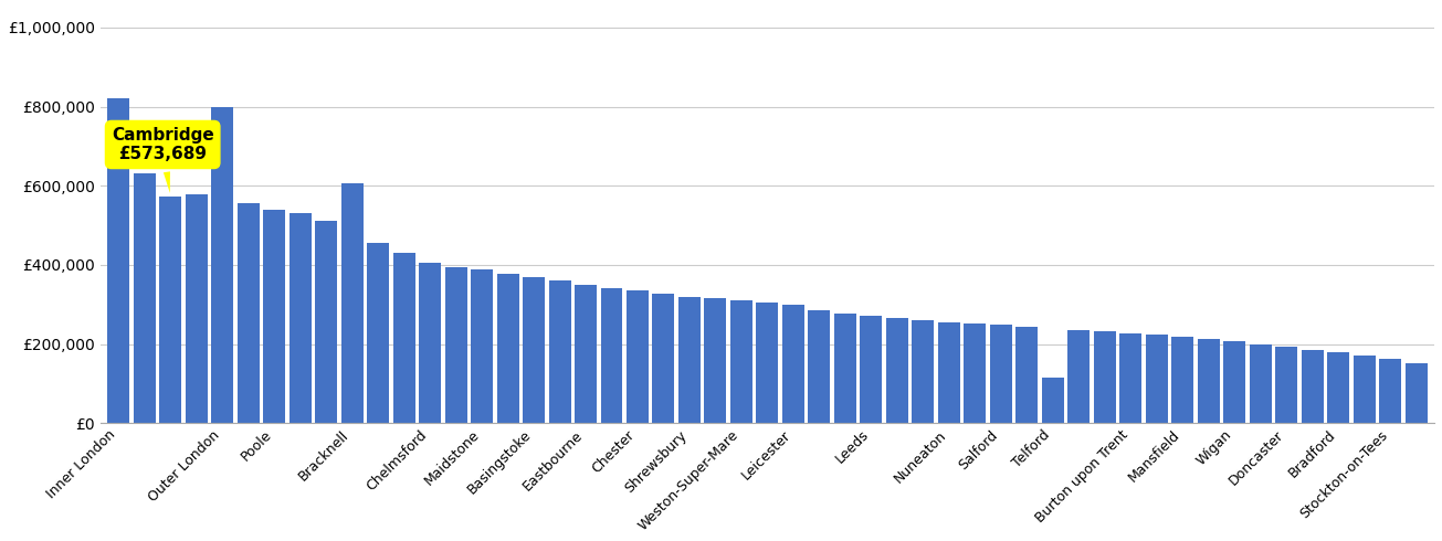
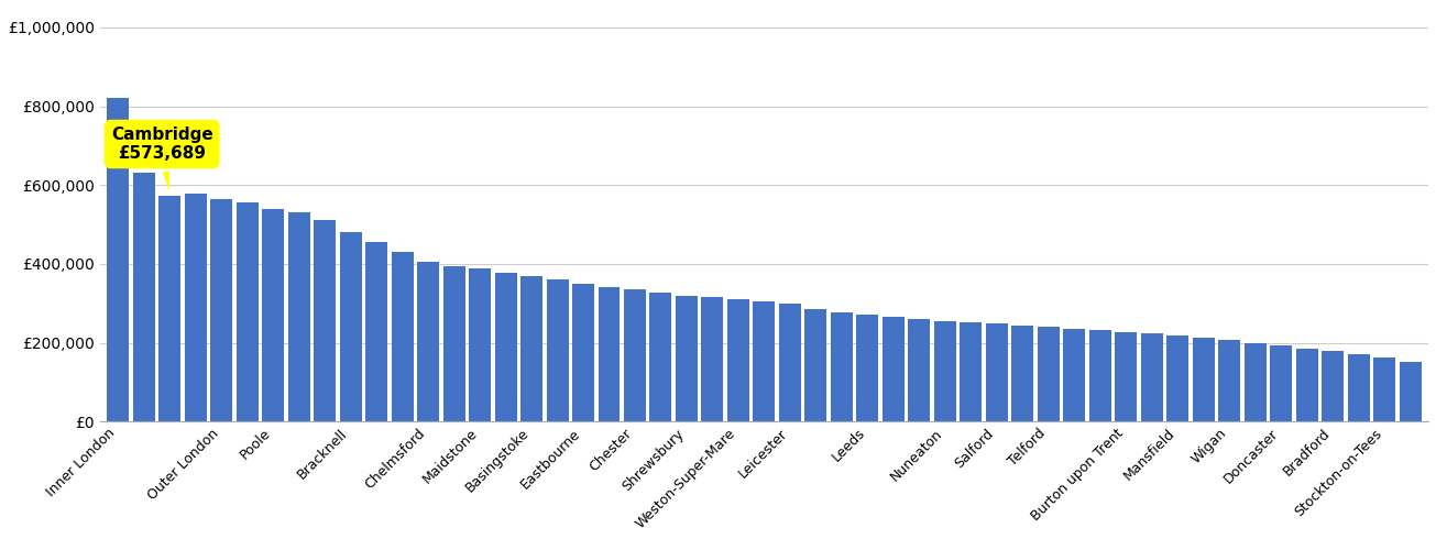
Outer London: £800,000 -> £563,000
Bracknell: £605,000 -> £480,000
Telford: £115,000 -> £240,000
